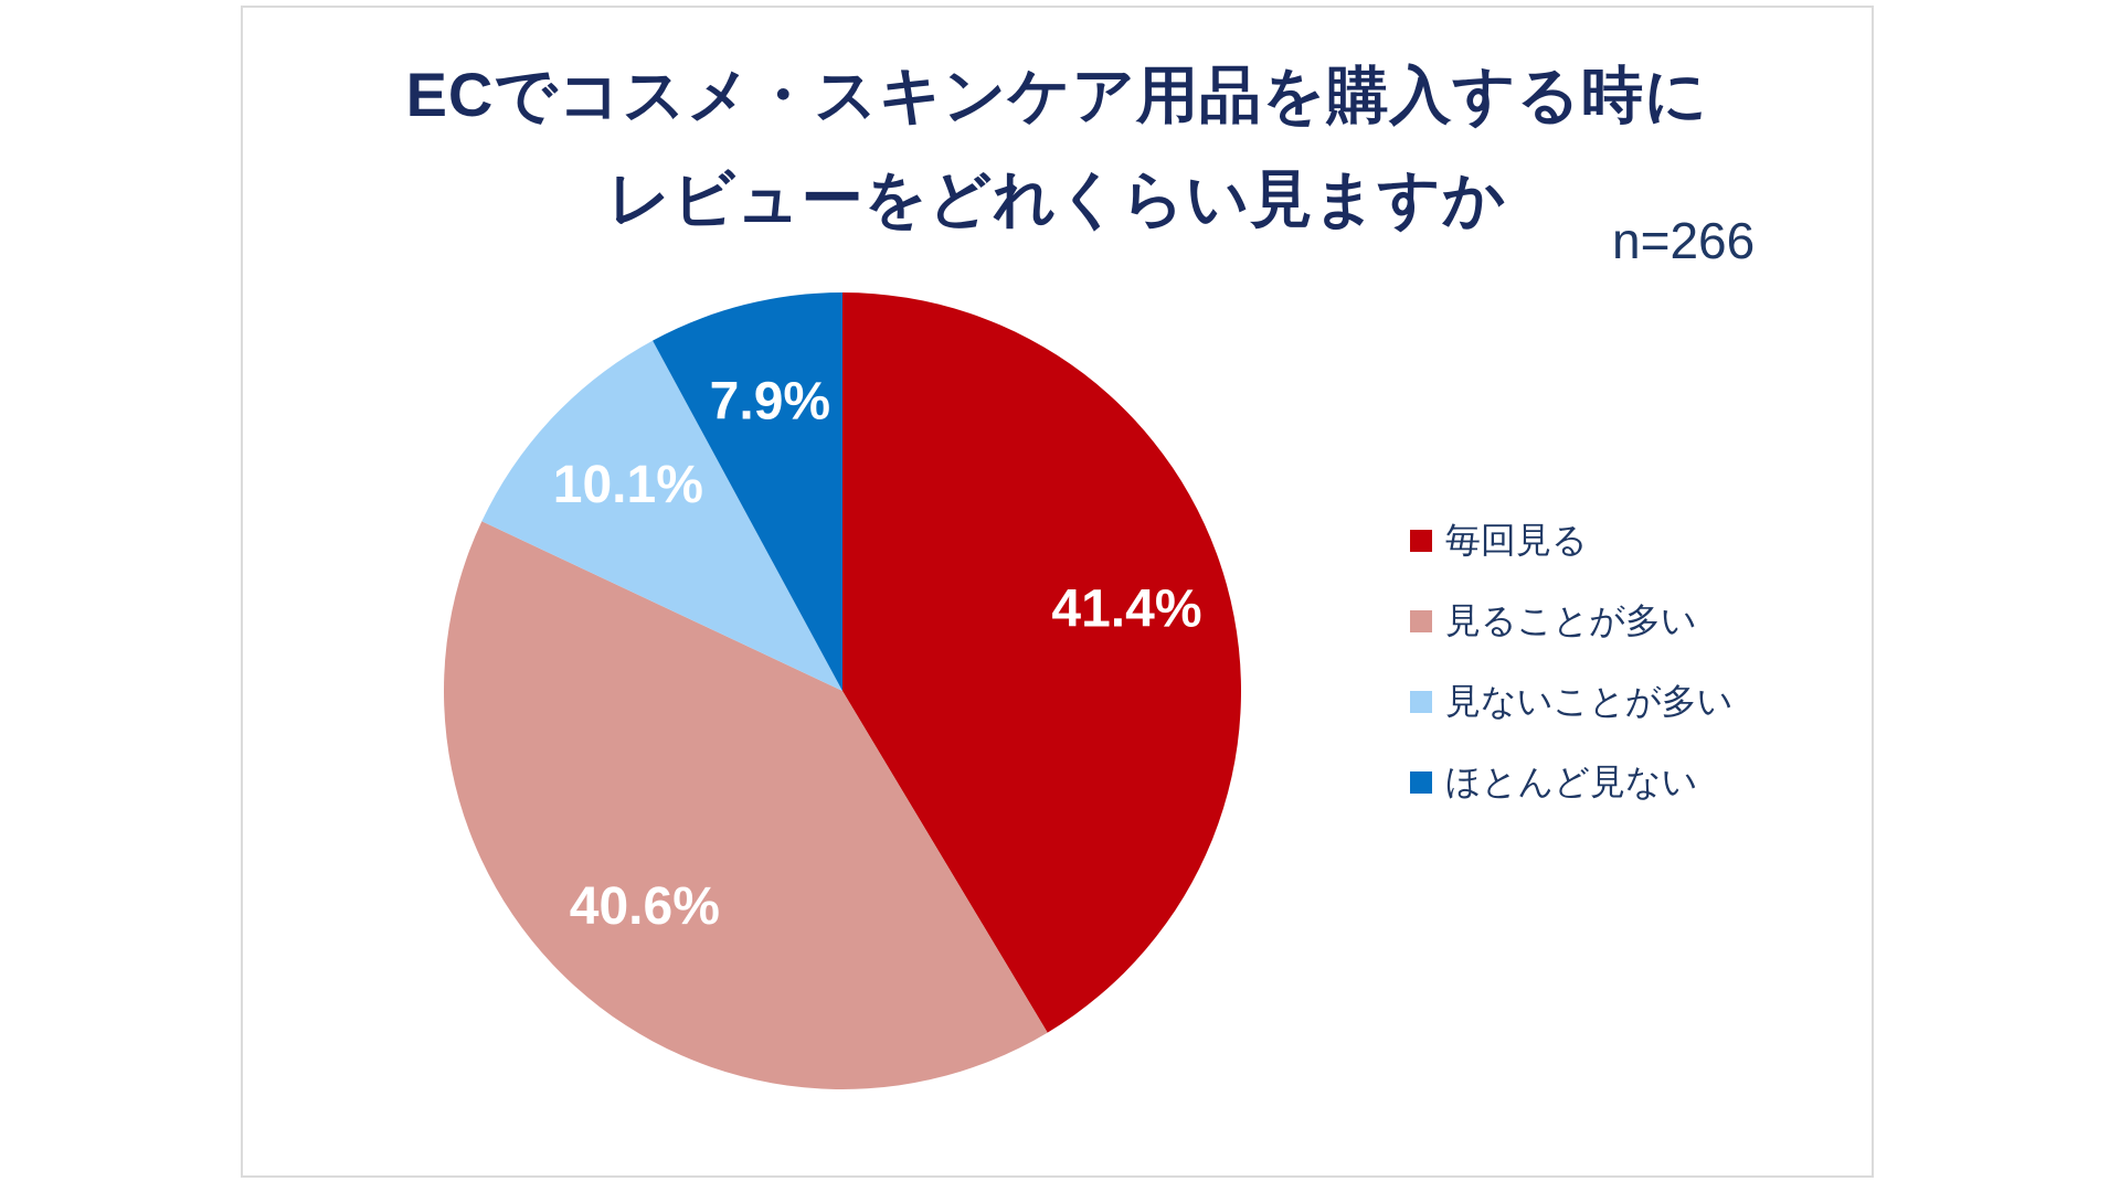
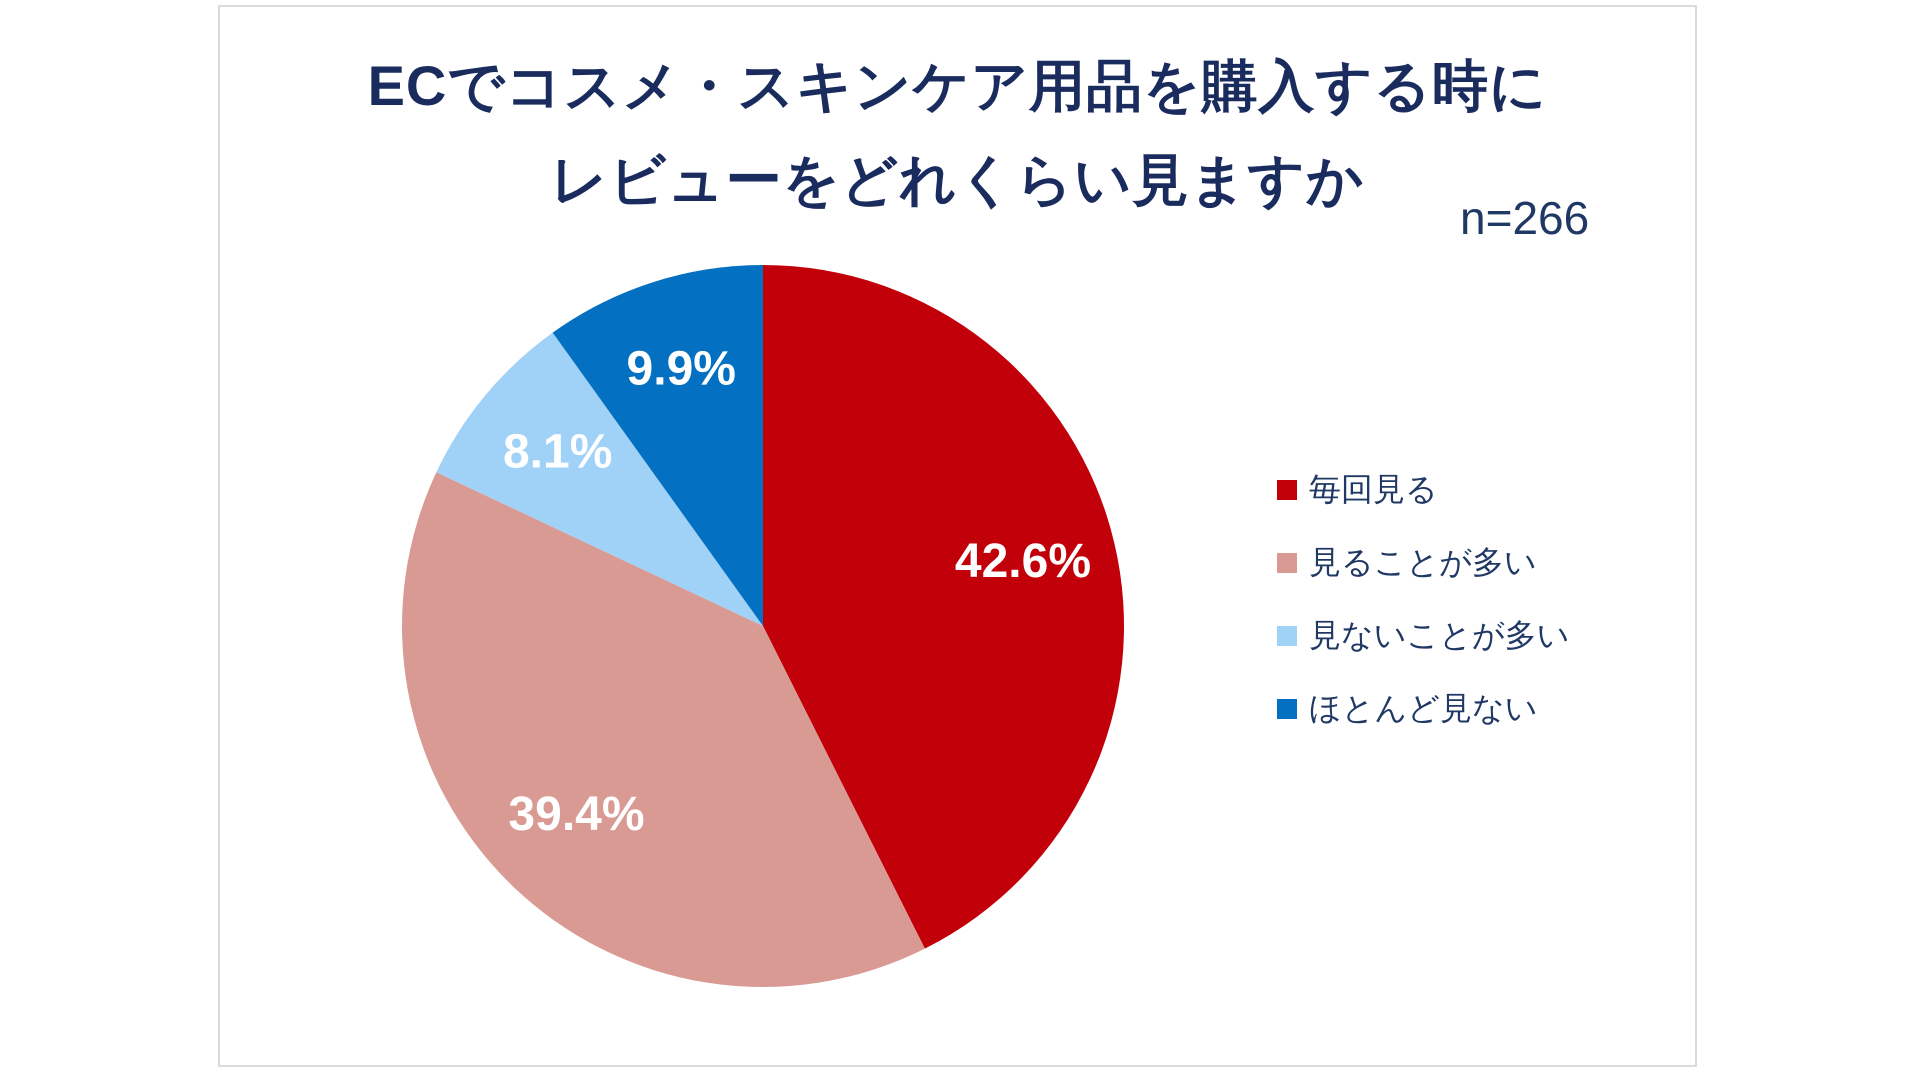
毎回見る: 41.4% -> 42.6%
見ることが多い: 40.6% -> 39.4%
見ないことが多い: 10.1% -> 8.1%
ほとんど見ない: 7.9% -> 9.9%
